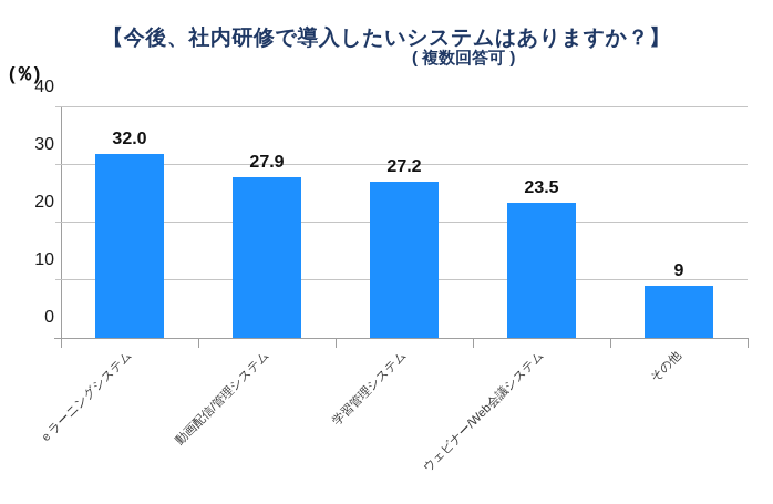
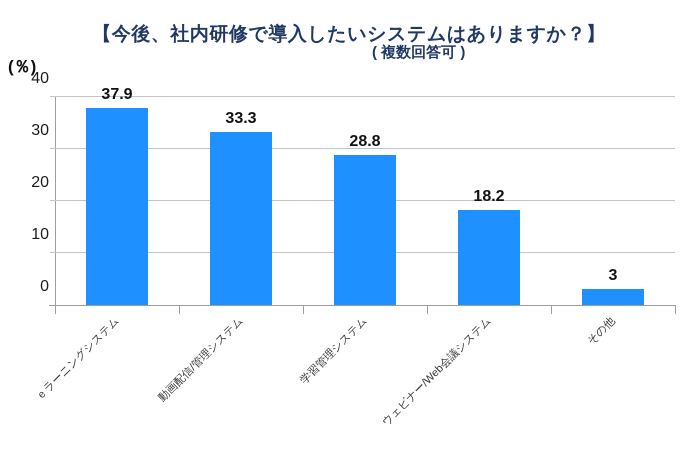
ｅラーニングシステム: 32.0 -> 37.9
動画配信/管理システム: 27.9 -> 33.3
学習管理システム: 27.2 -> 28.8
ウェビナー/Web会議システム: 23.5 -> 18.2
その他: 9 -> 3
